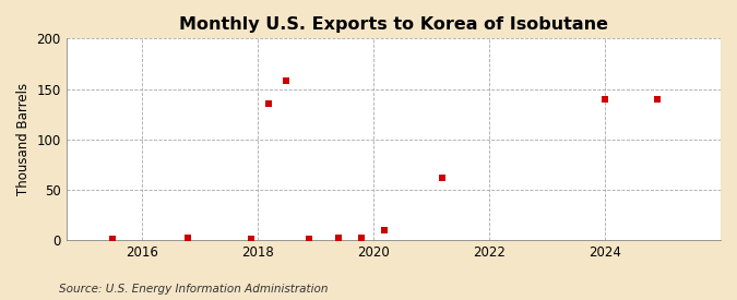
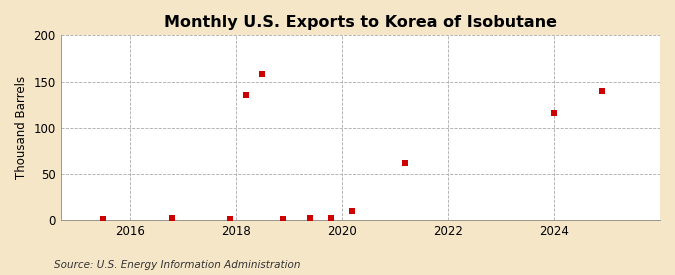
2024: 140 -> 116
